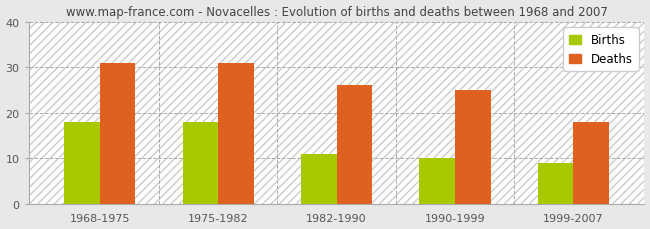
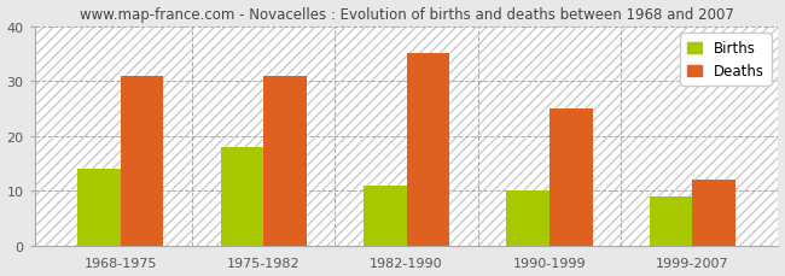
Births/1968-1975: 18 -> 14
Deaths/1982-1990: 26 -> 35
Deaths/1999-2007: 18 -> 12
